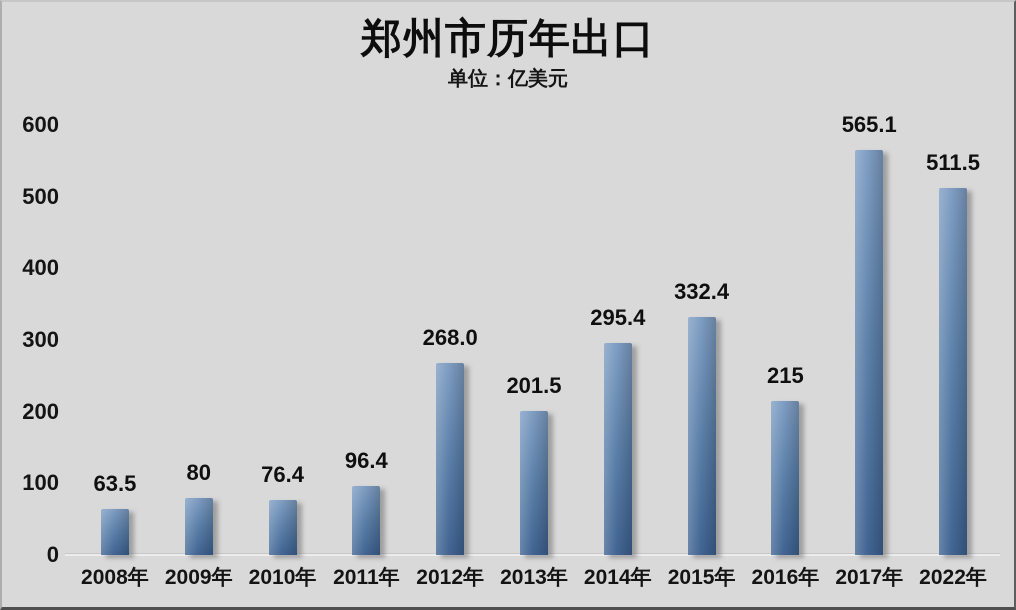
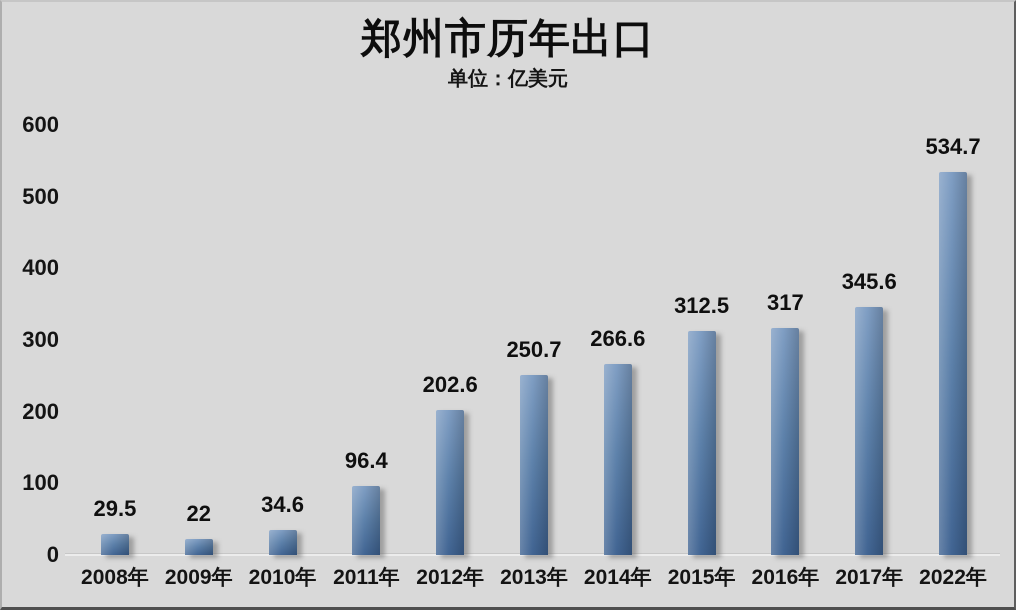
2008年: 63.5 -> 29.5
2009年: 80 -> 22
2010年: 76.4 -> 34.6
2012年: 268.0 -> 202.6
2013年: 201.5 -> 250.7
2014年: 295.4 -> 266.6
2015年: 332.4 -> 312.5
2016年: 215 -> 317
2017年: 565.1 -> 345.6
2022年: 511.5 -> 534.7
